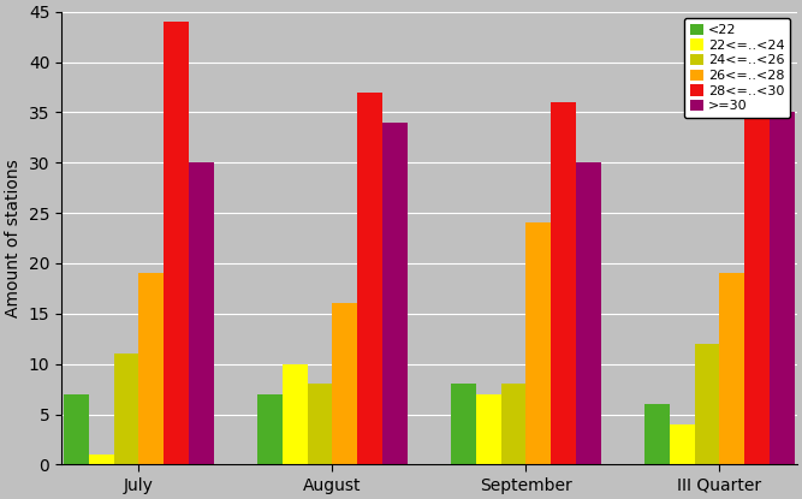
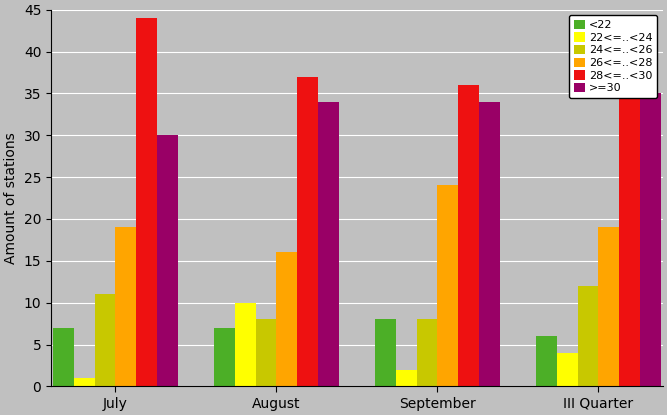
22<=..<24/September: 7 -> 2
>=30/September: 30 -> 34
